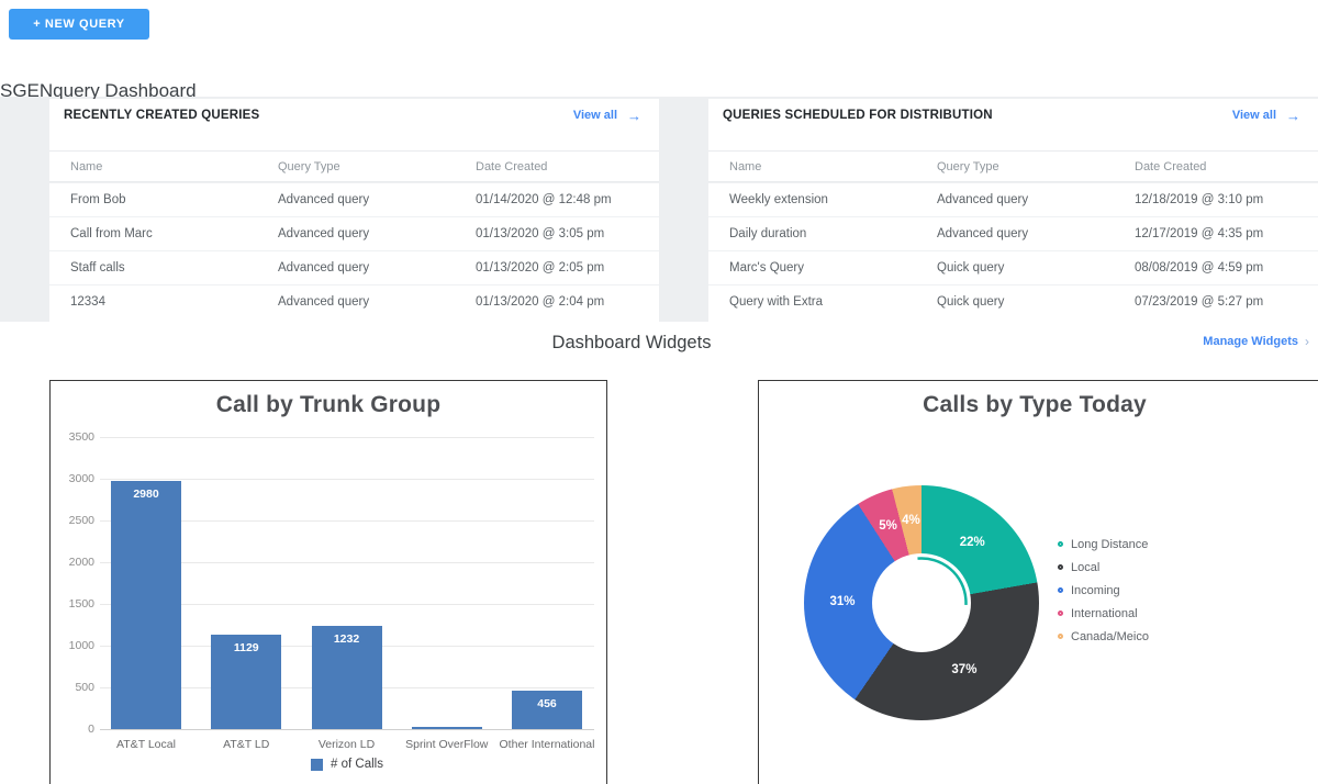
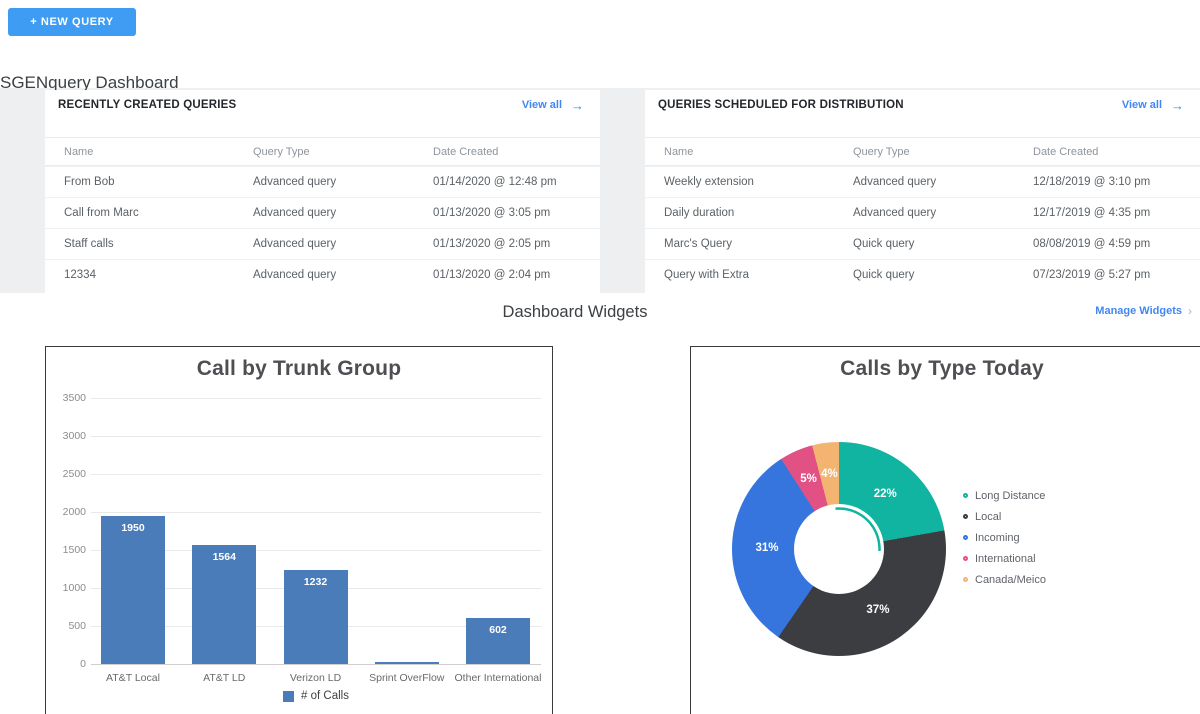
Call by Trunk Group/AT&T Local: 2980 -> 1950
Call by Trunk Group/AT&T LD: 1129 -> 1564
Call by Trunk Group/Other International: 456 -> 602
